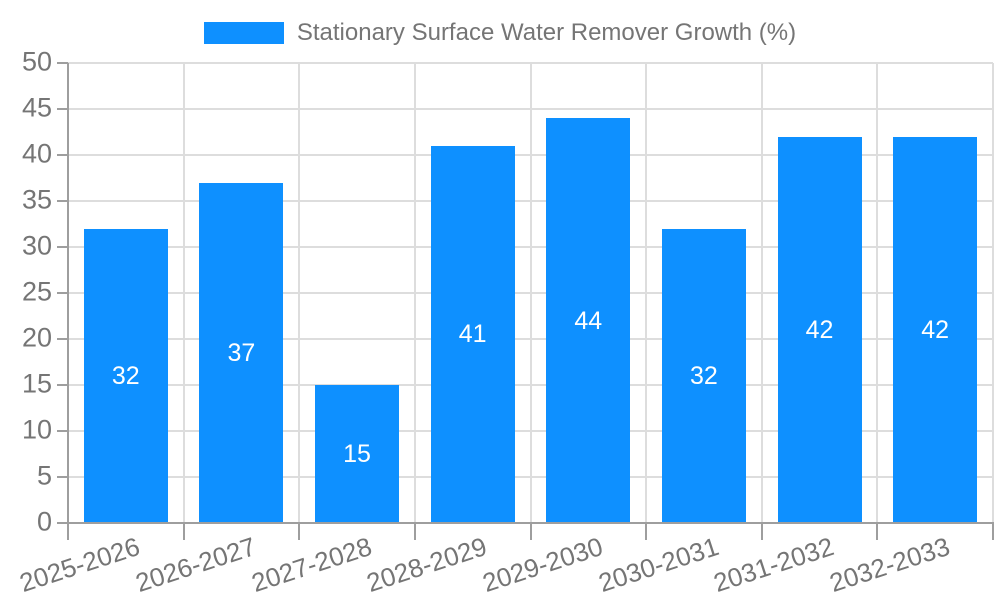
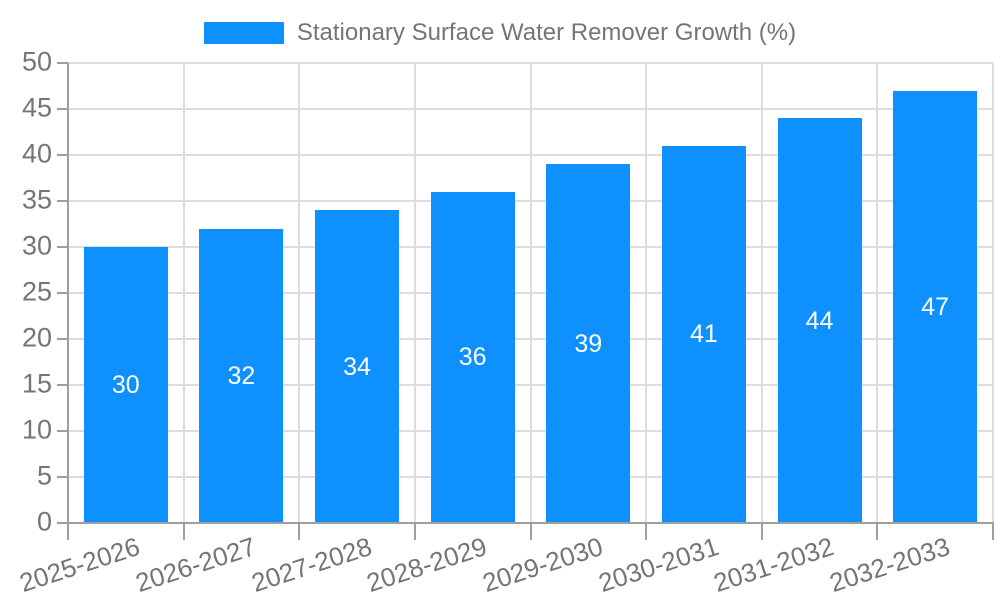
2025-2026: 32 -> 30
2026-2027: 37 -> 32
2027-2028: 15 -> 34
2028-2029: 41 -> 36
2029-2030: 44 -> 39
2030-2031: 32 -> 41
2031-2032: 42 -> 44
2032-2033: 42 -> 47
